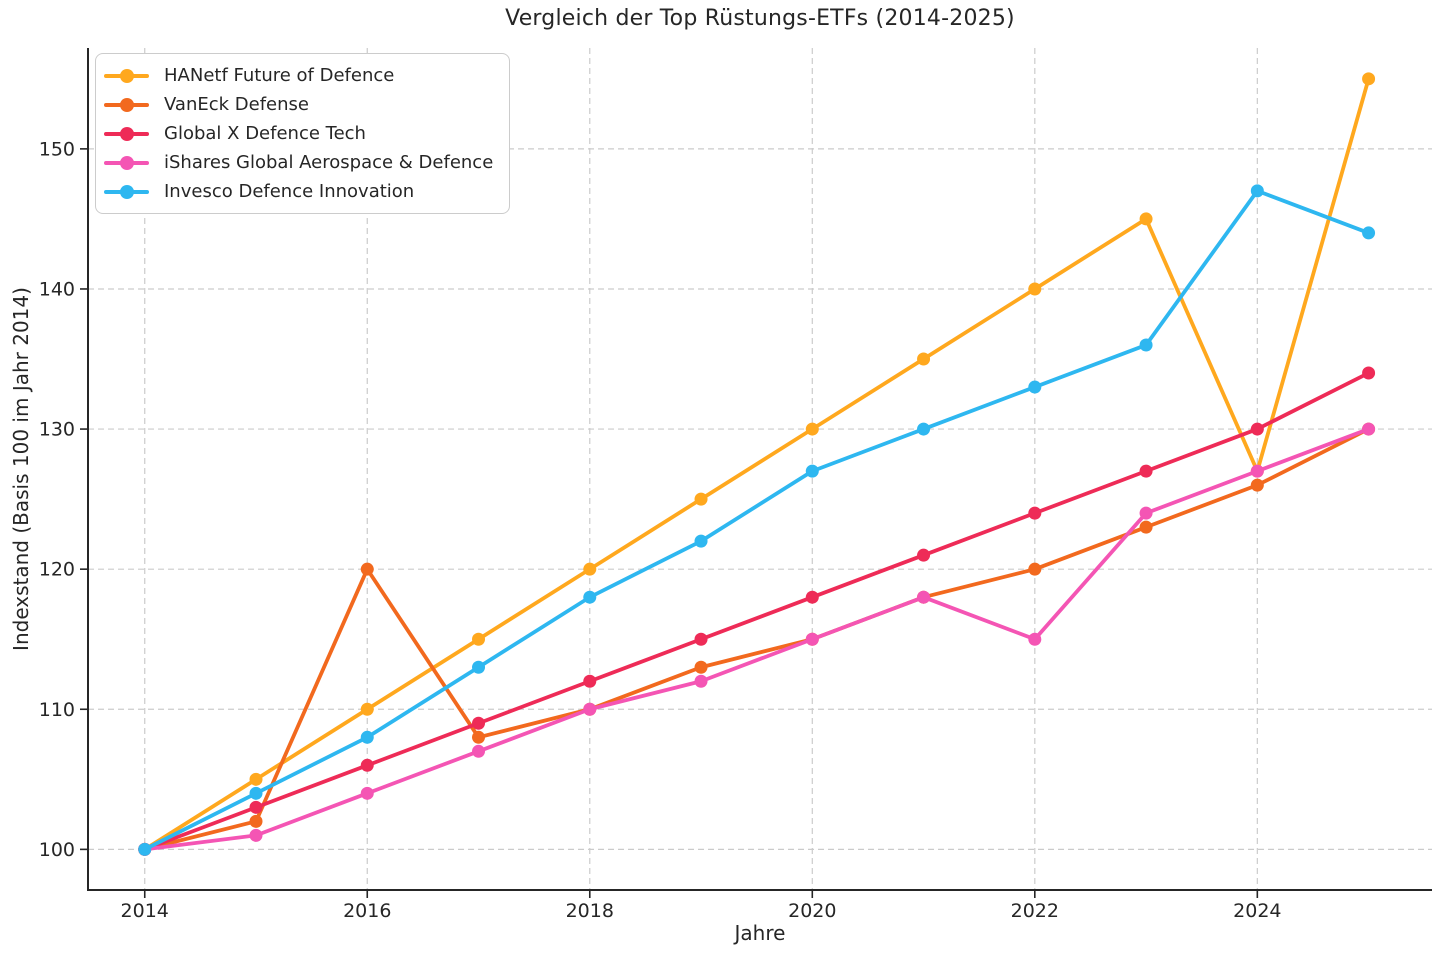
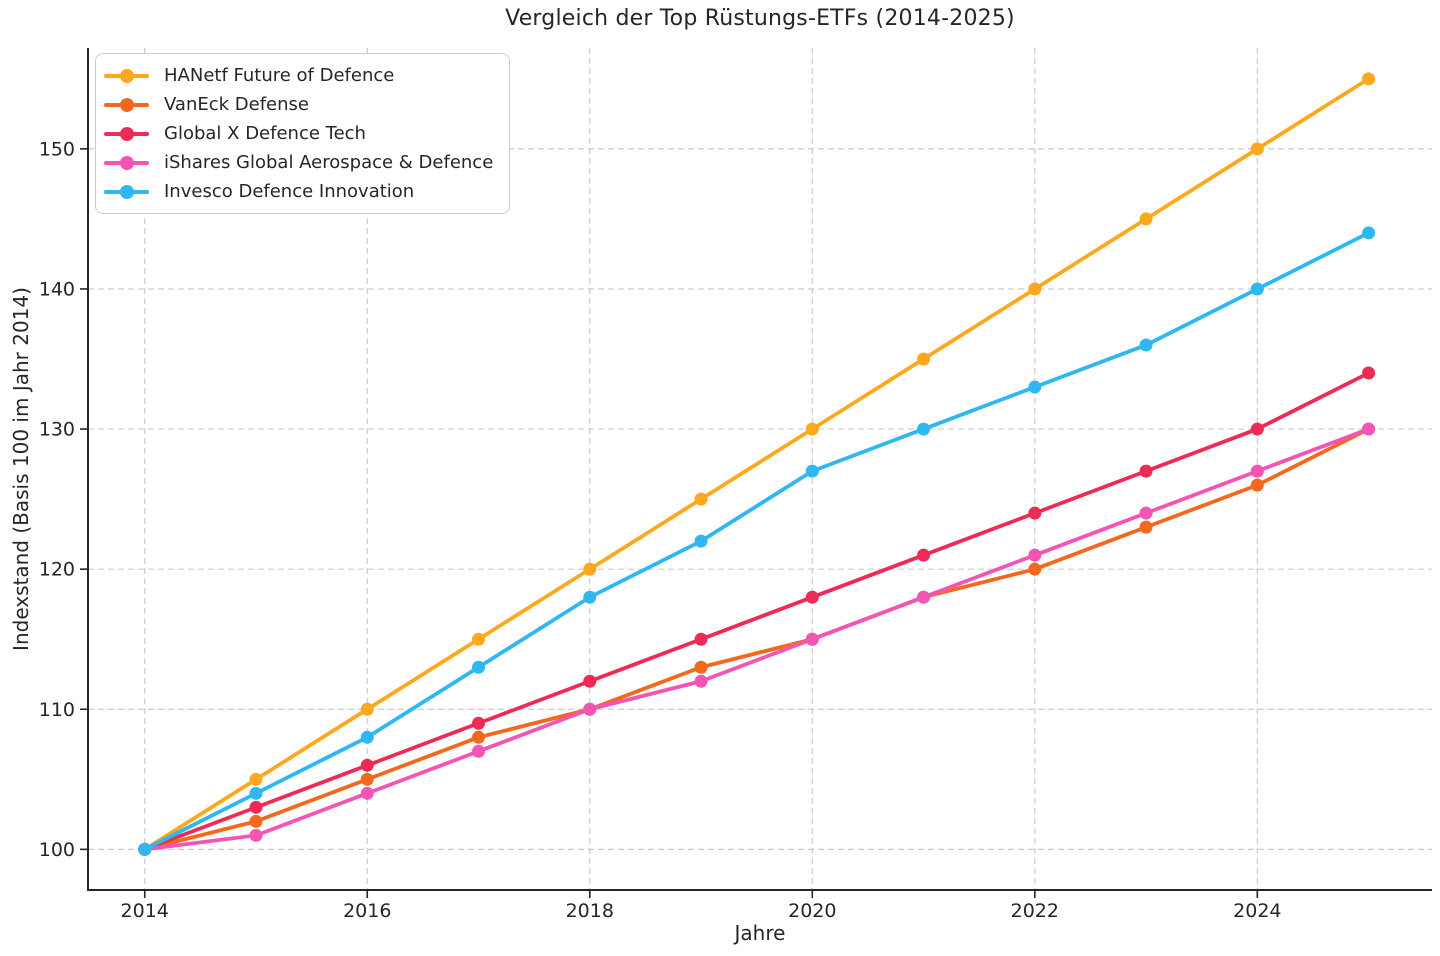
VanEck Defense/2016: 120 -> 105
iShares Global Aerospace & Defence/2022: 115 -> 121
HANetf Future of Defence/2024: 127 -> 150
Invesco Defence Innovation/2024: 147 -> 140
